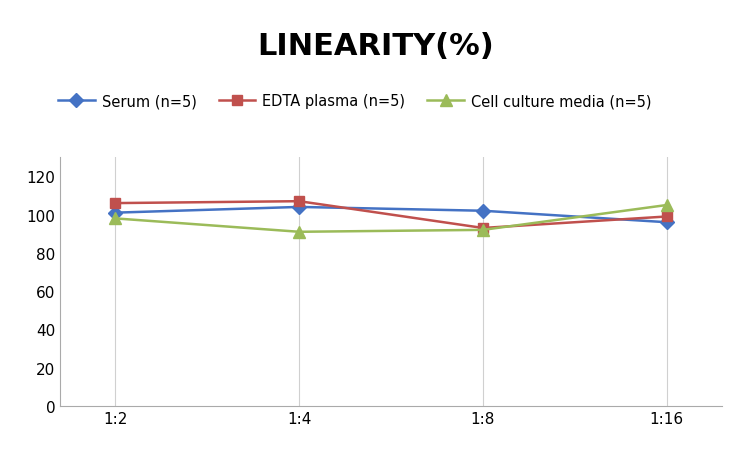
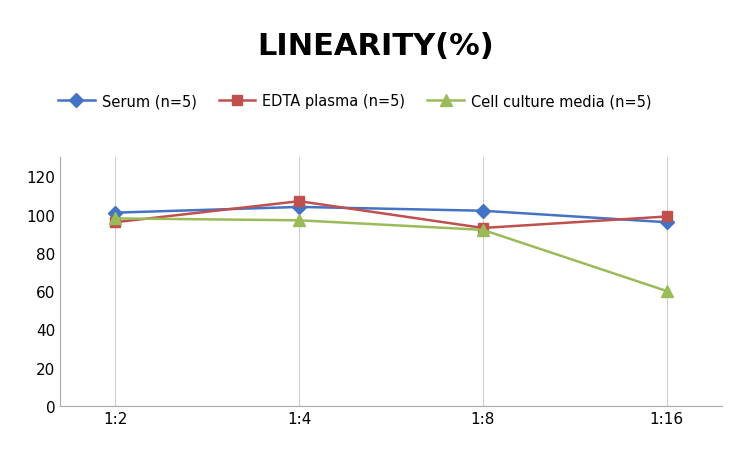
EDTA plasma (n=5)/1:2: 106 -> 96
Cell culture media (n=5)/1:4: 91 -> 97
Cell culture media (n=5)/1:16: 105 -> 60
